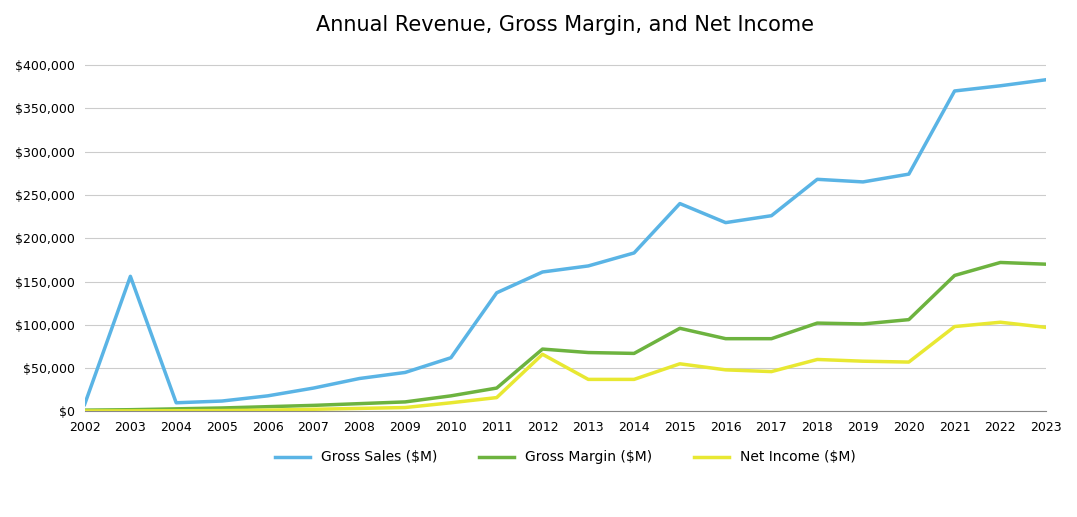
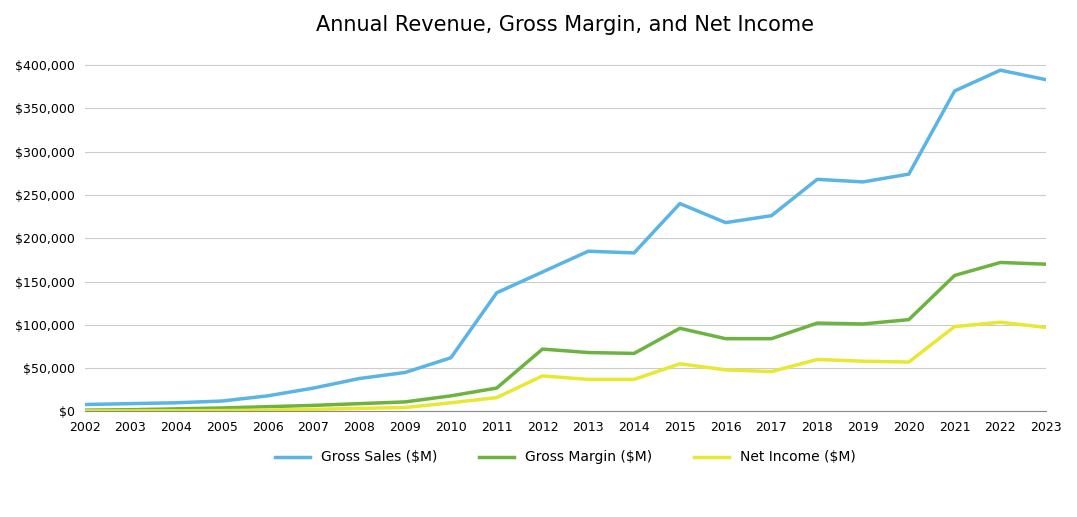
Gross Sales ($M)/2003: $156,000 -> $9,000
Net Income ($M)/2012: $66,000 -> $41,000
Gross Sales ($M)/2013: $168,000 -> $185,000
Gross Sales ($M)/2022: $376,000 -> $394,000
